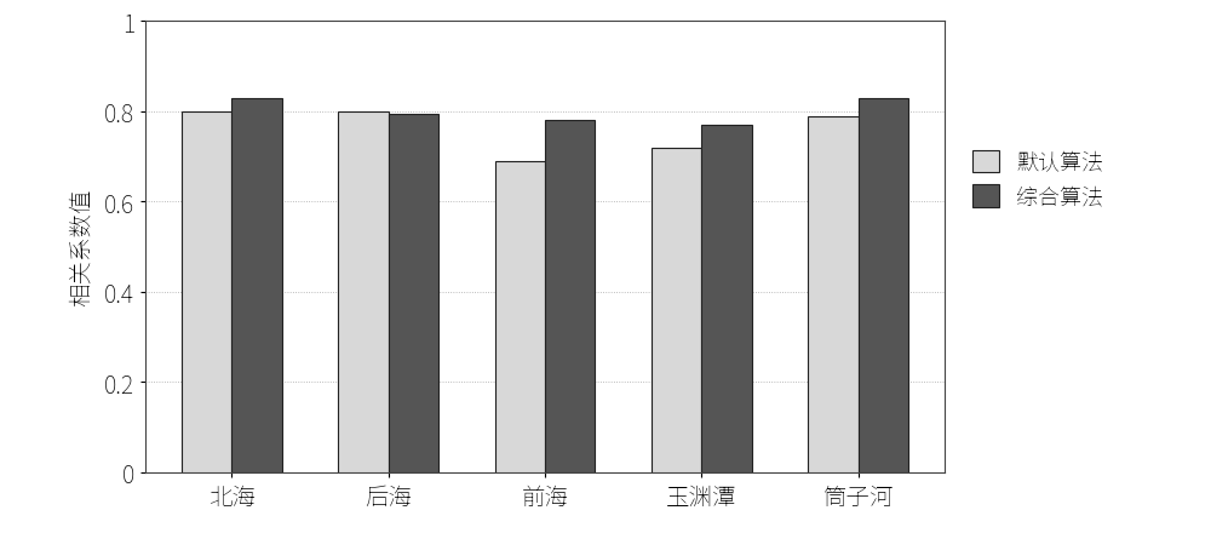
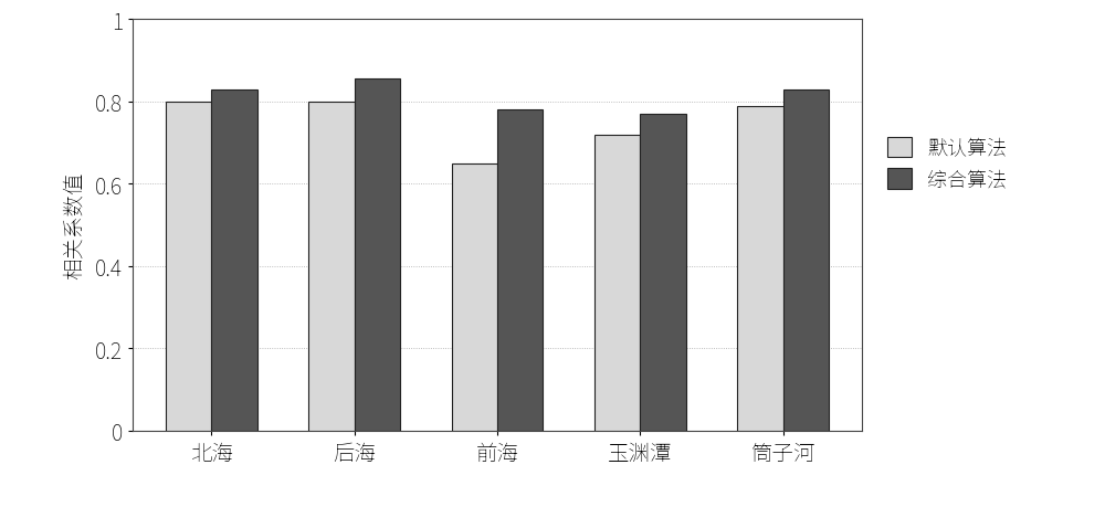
综合算法/后海: 0.795 -> 0.855
默认算法/前海: 0.69 -> 0.65
